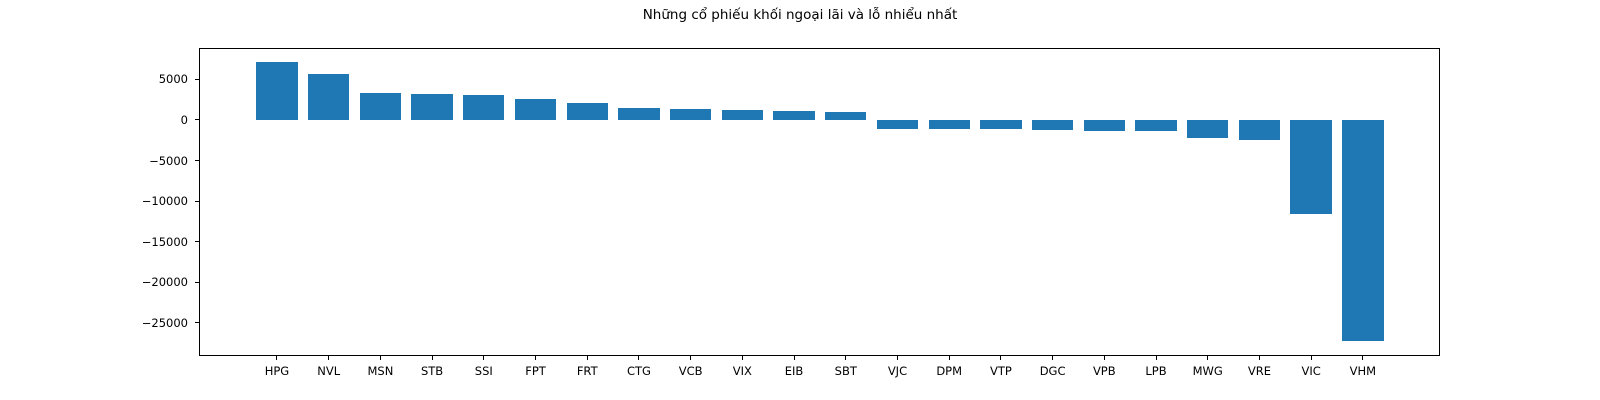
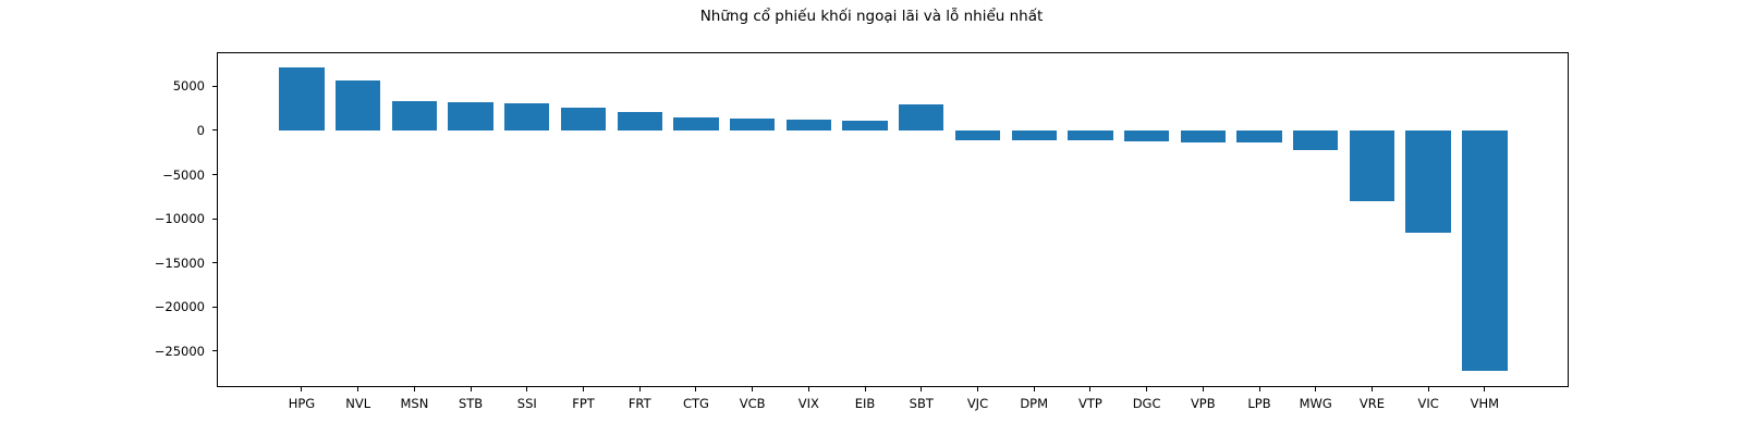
SBT: 1000 -> 3000
VRE: -2000 -> -8000
